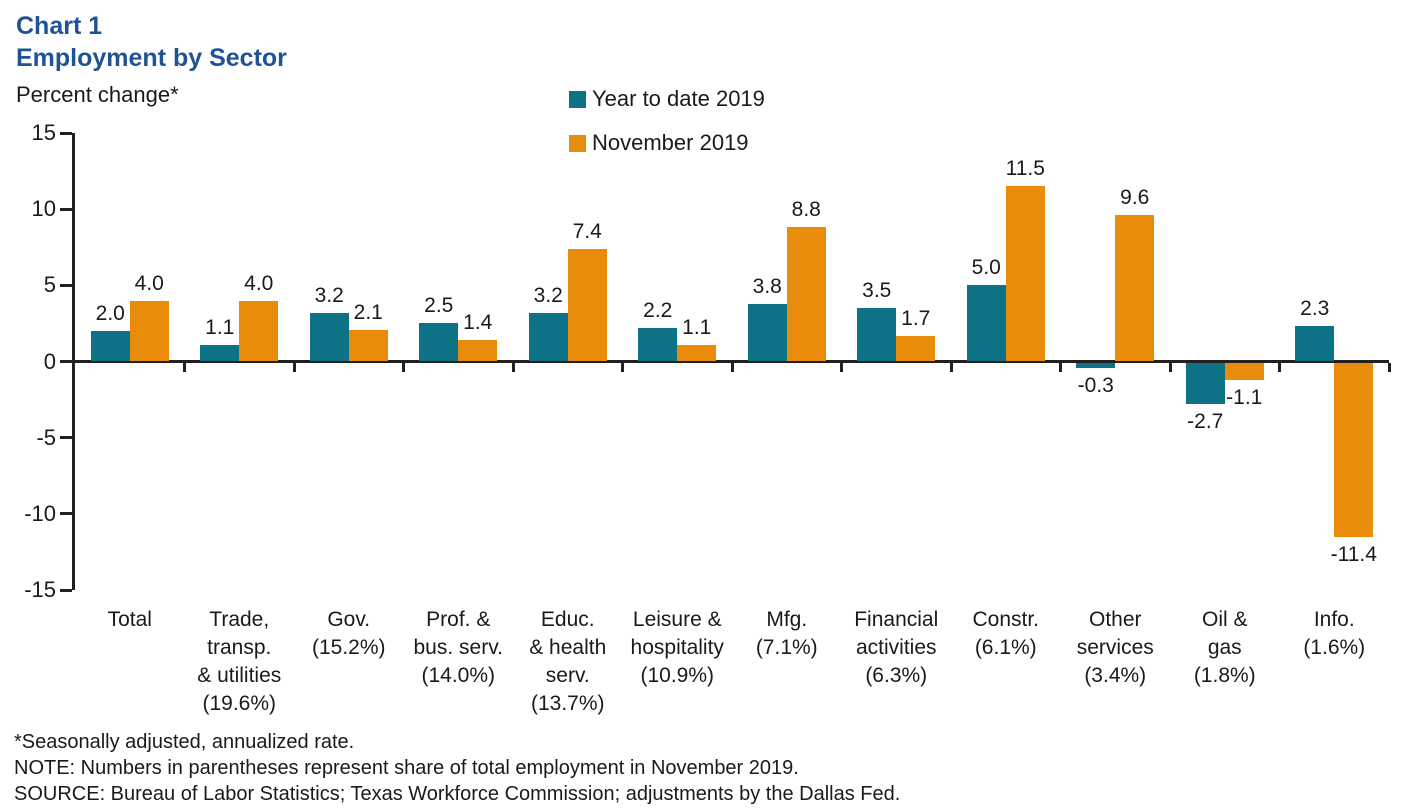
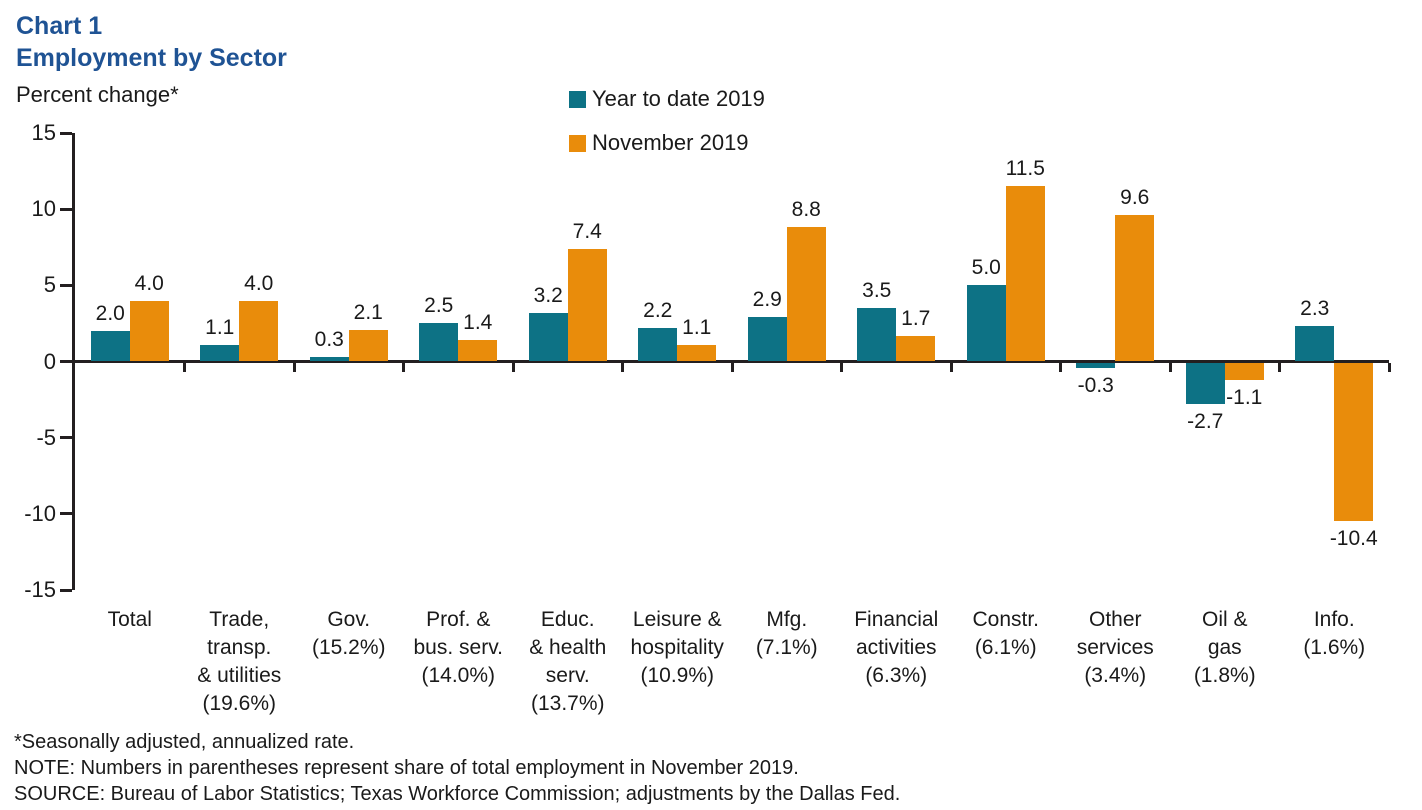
Year to date 2019/Gov. (15.2%): 3.2 -> 0.3
Year to date 2019/Mfg. (7.1%): 3.8 -> 2.9
November 2019/Info. (1.6%): -11.4 -> -10.4
